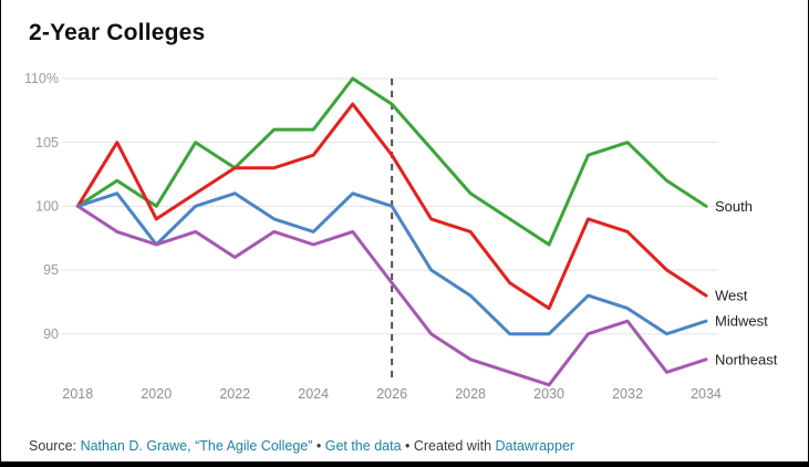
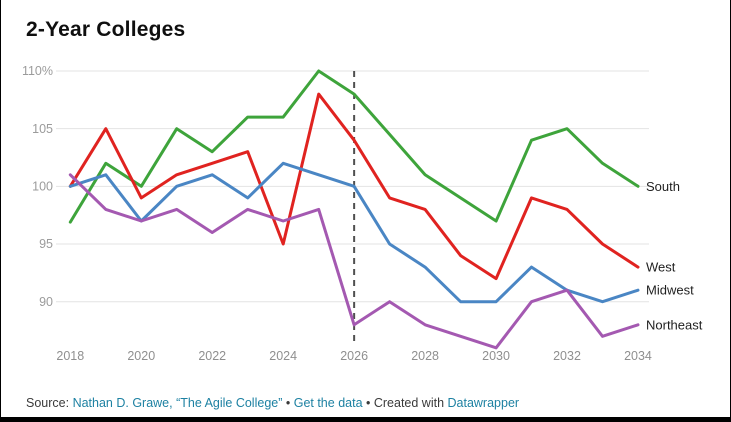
South/2018: 100.0% -> 96.9%
Northeast/2018: 100% -> 101%
West/2022: 103% -> 102%
West/2024: 104% -> 95%
Midwest/2024: 98% -> 102%
Northeast/2026: 94% -> 88%
Midwest/2032: 92% -> 91%
